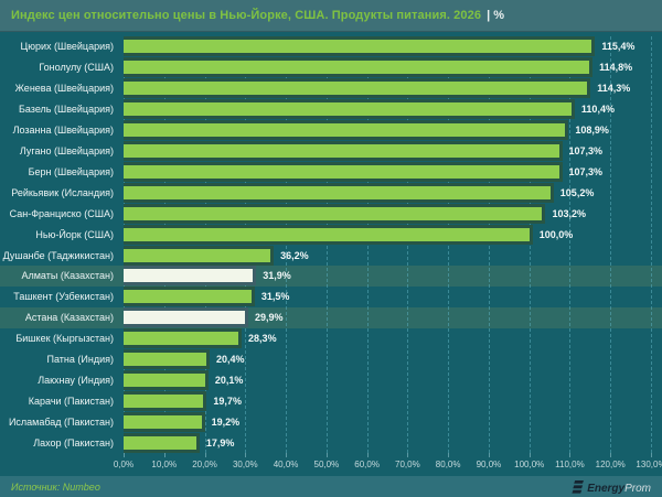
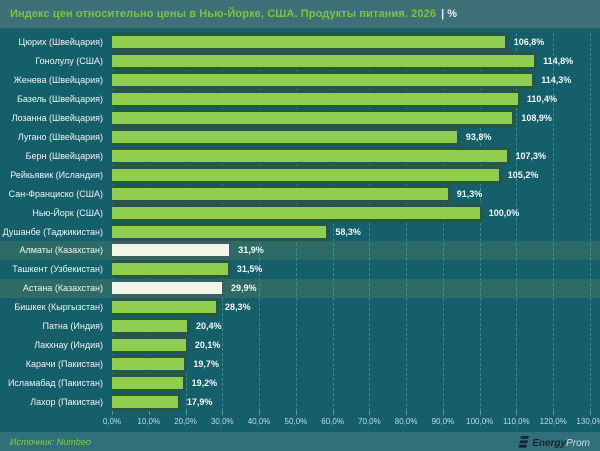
Цюрих (Швейцария): 115,4% -> 106,8%
Лугано (Швейцария): 107,3% -> 93,8%
Сан-Франциско (США): 103,2% -> 91,3%
Душанбе (Таджикистан): 36,2% -> 58,3%
